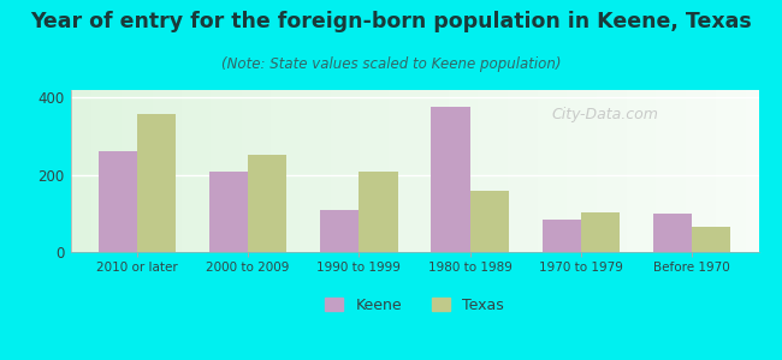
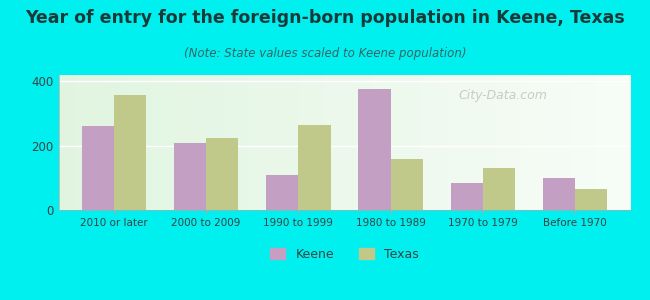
Texas/2000 to 2009: 252 -> 225
Texas/1990 to 1999: 207 -> 265
Texas/1970 to 1979: 103 -> 130
